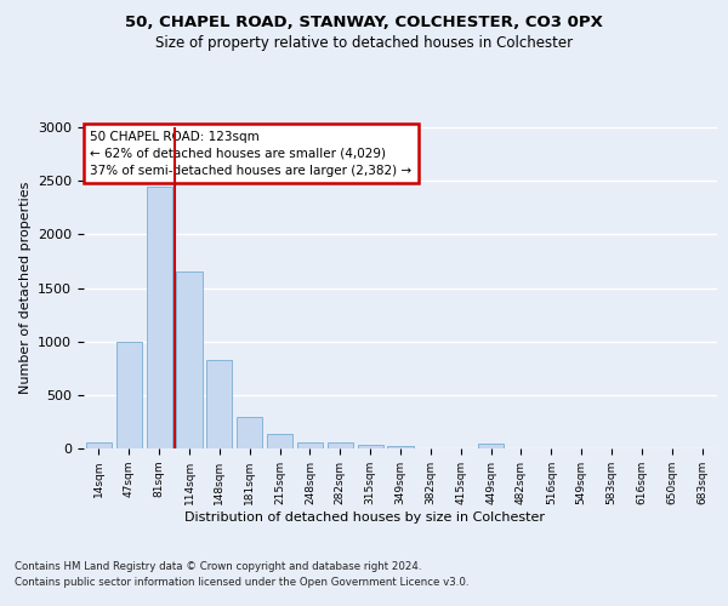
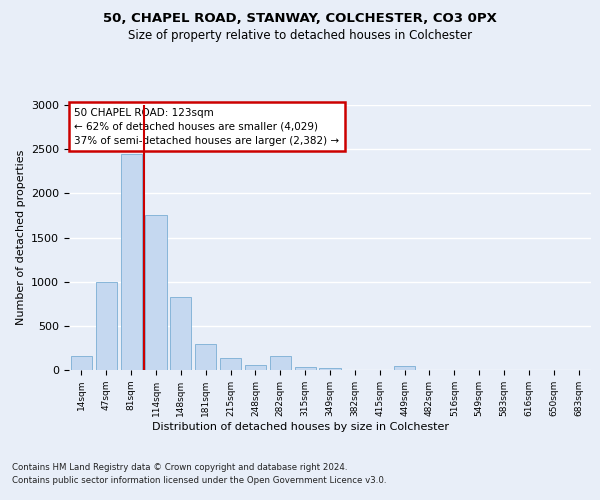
14sqm: 60 -> 160
114sqm: 1650 -> 1760
282sqm: 60 -> 160
